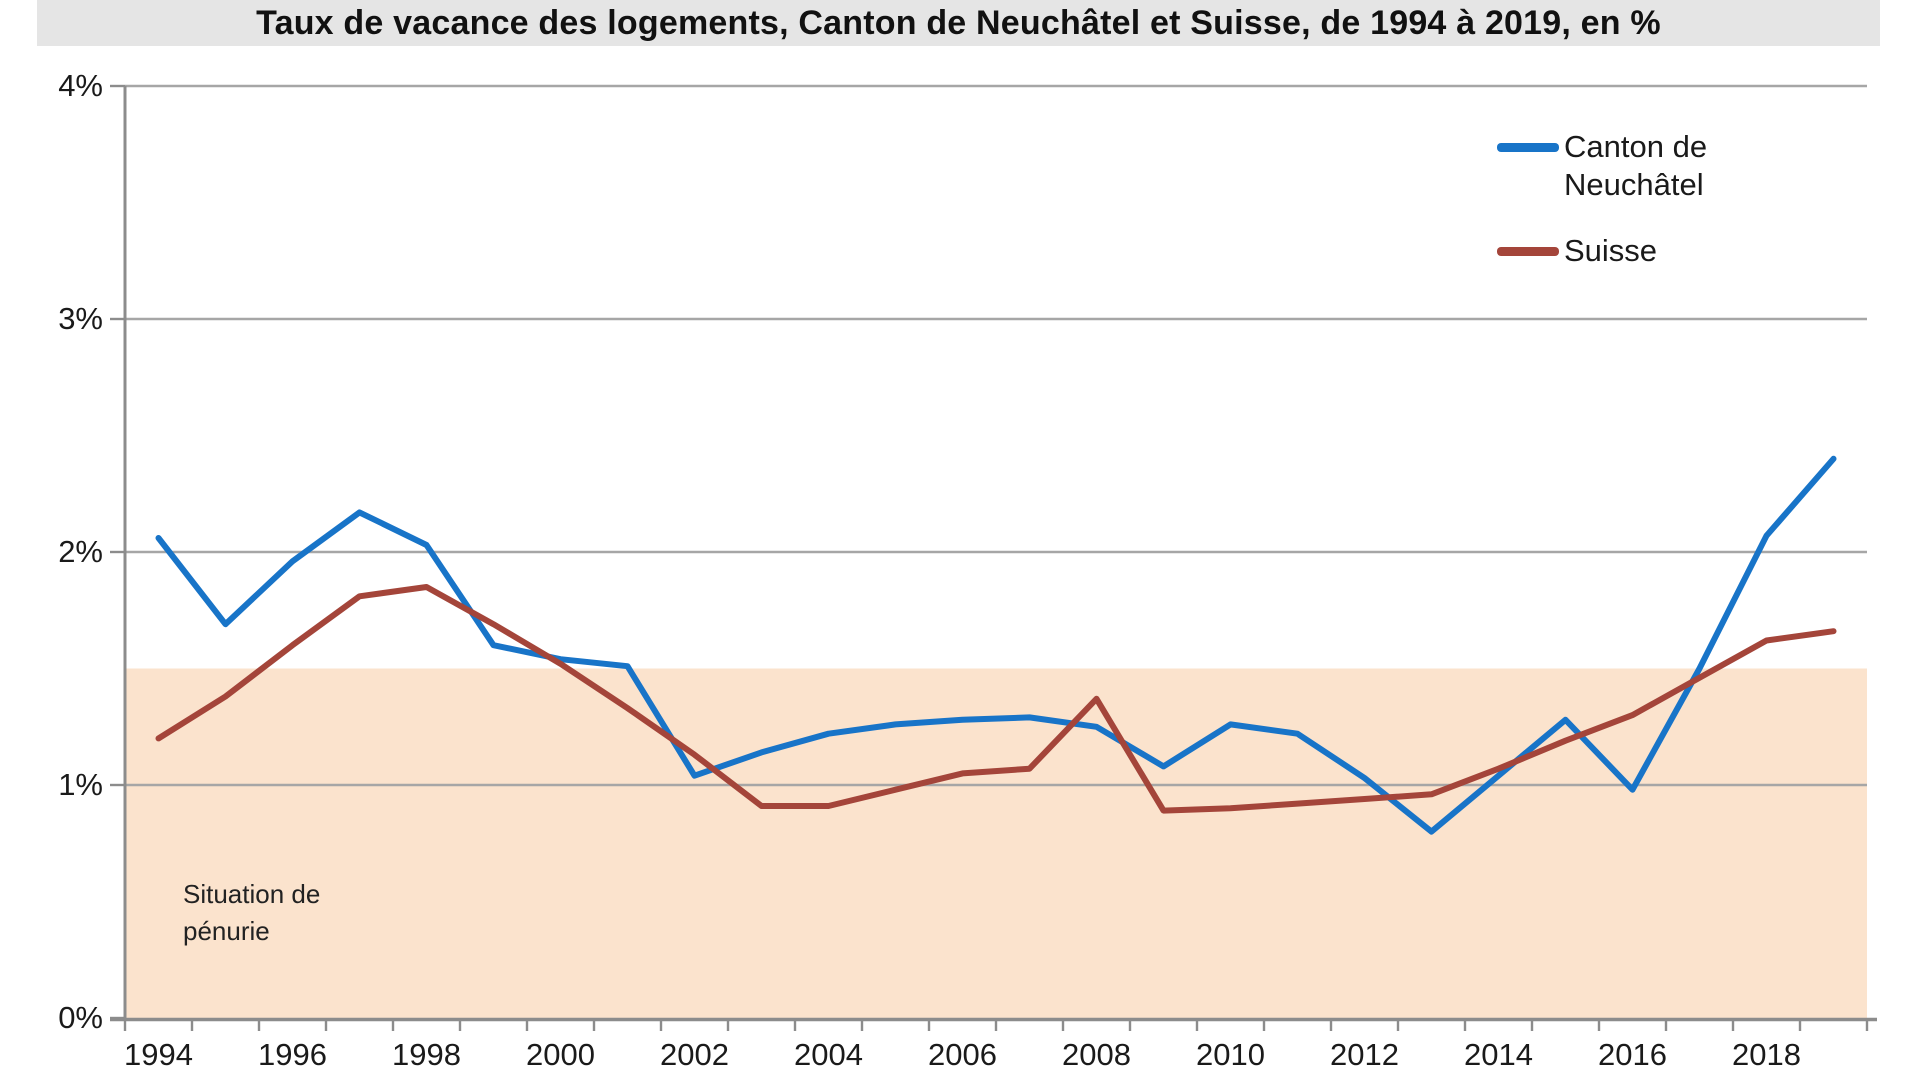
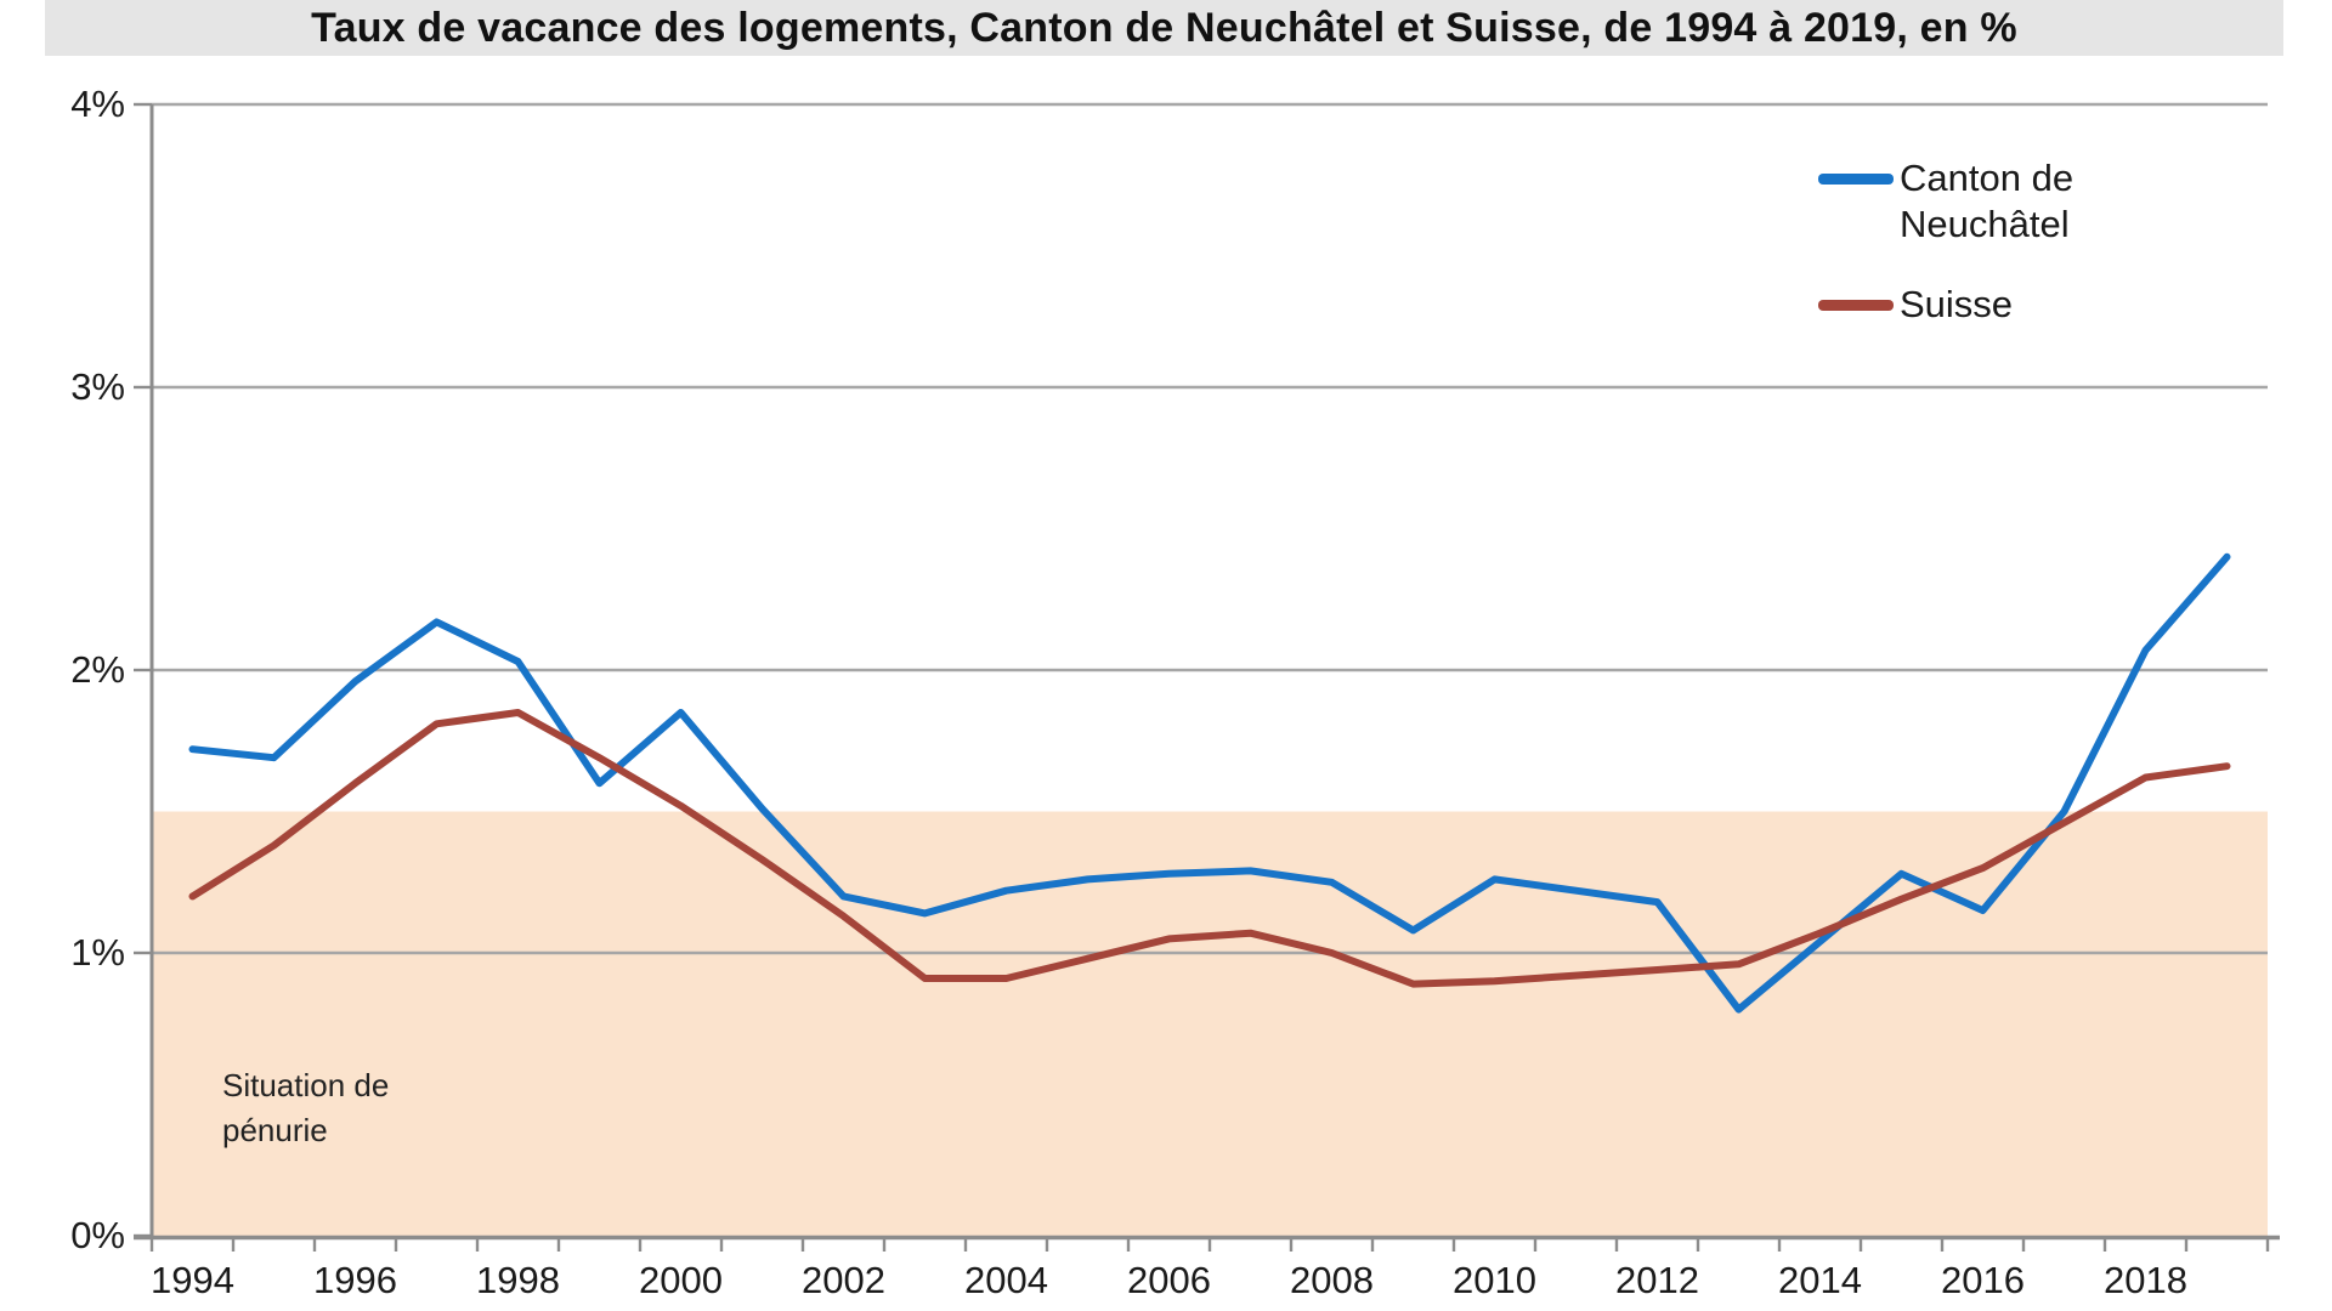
Canton de Neuchâtel/1994: 2.06% -> 1.72%
Canton de Neuchâtel/2000: 1.54% -> 1.85%
Canton de Neuchâtel/2002: 1.04% -> 1.20%
Suisse/2008: 1.37% -> 1.00%
Canton de Neuchâtel/2012: 1.03% -> 1.18%
Canton de Neuchâtel/2016: 0.98% -> 1.15%
